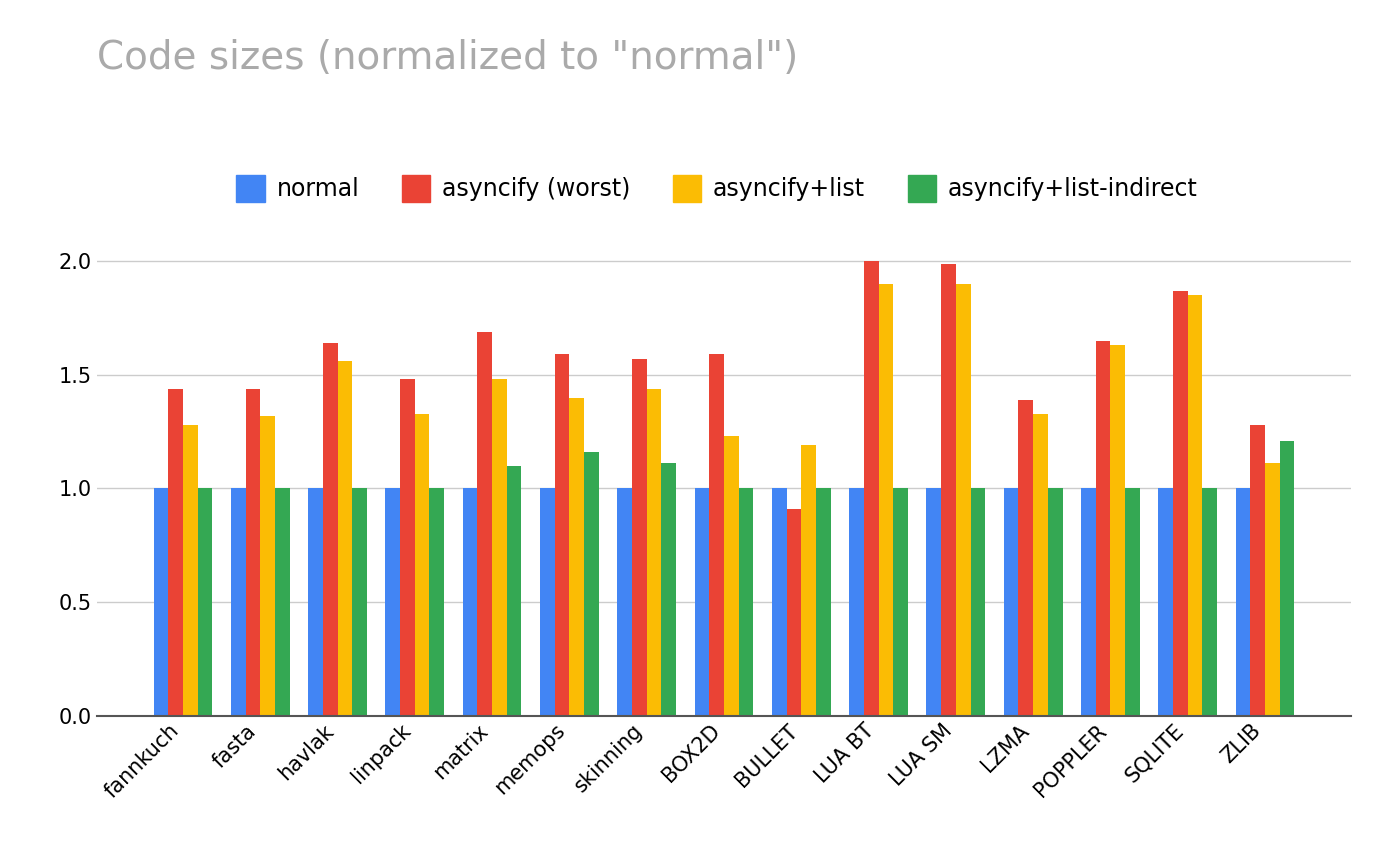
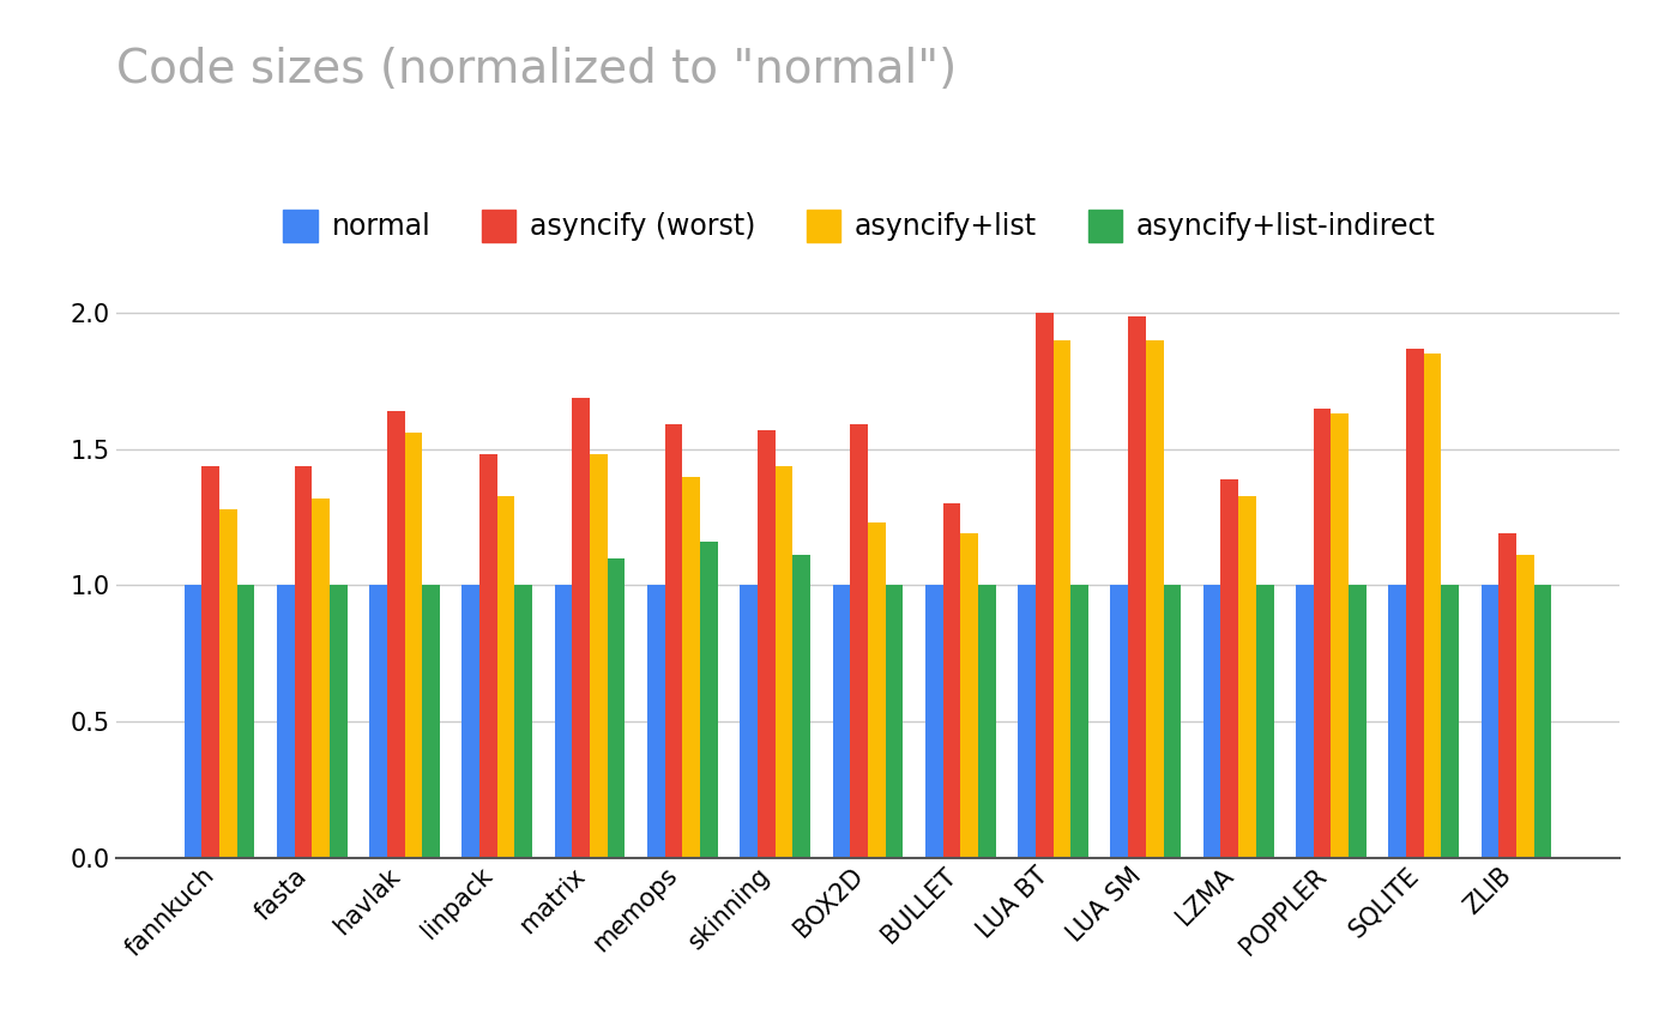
asyncify (worst)/BULLET: 0.91 -> 1.30
asyncify (worst)/ZLIB: 1.28 -> 1.19
asyncify+list-indirect/ZLIB: 1.21 -> 1.00
